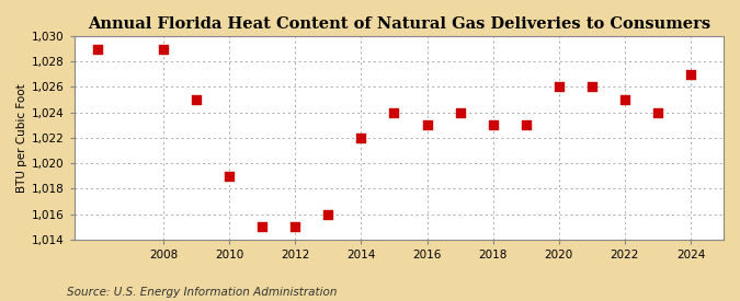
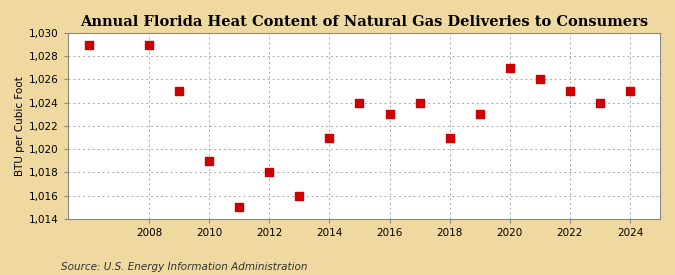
2012: 1,015 -> 1,018
2014: 1,022 -> 1,021
2018: 1,023 -> 1,021
2020: 1,026 -> 1,027
2024: 1,027 -> 1,025
